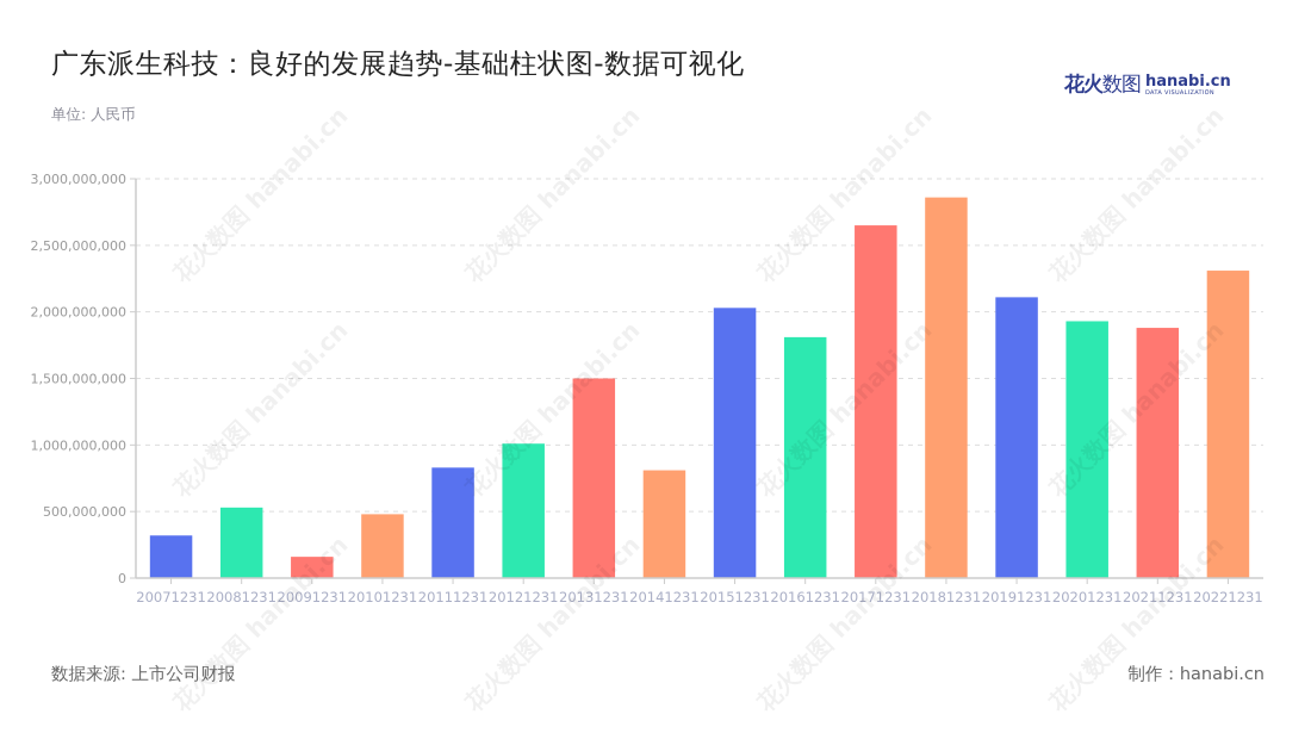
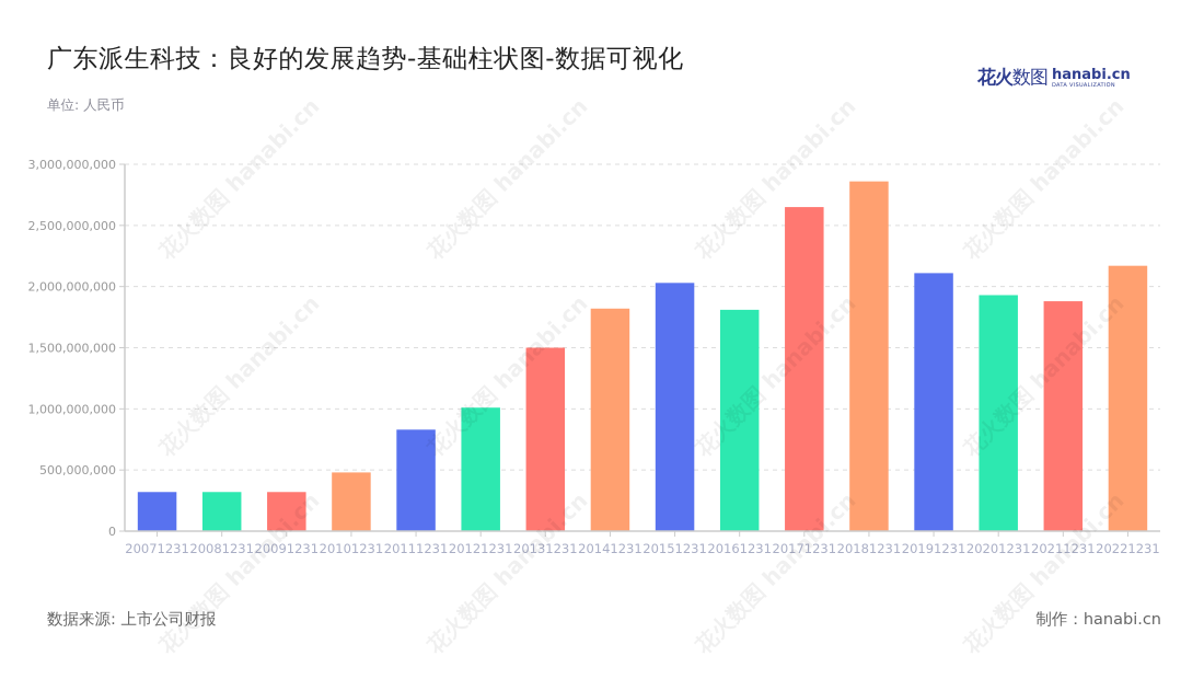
20081231: 530000000 -> 320000000
20091231: 160000000 -> 320000000
20141231: 810000000 -> 1820000000
20221231: 2310000000 -> 2170000000
